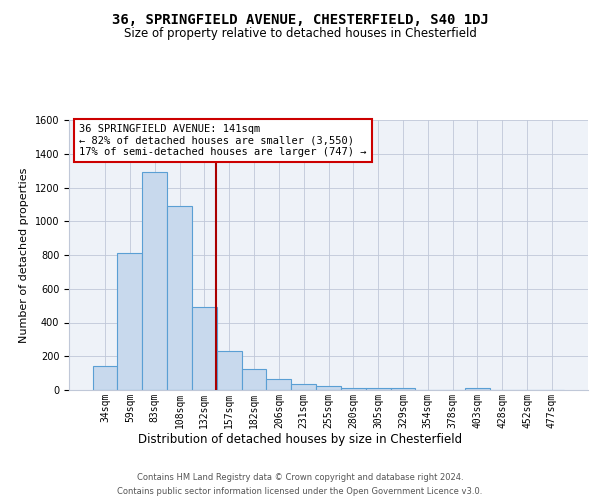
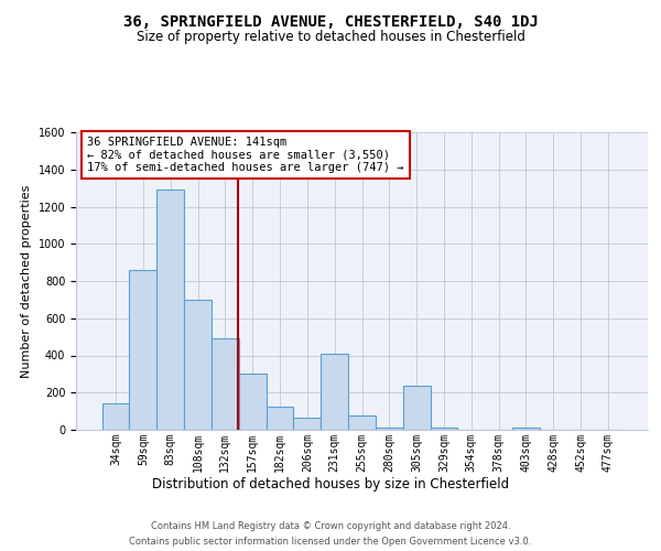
59sqm: 810 -> 860
108sqm: 1090 -> 700
157sqm: 230 -> 300
231sqm: 40 -> 410
255sqm: 20 -> 80
305sqm: 10 -> 240
